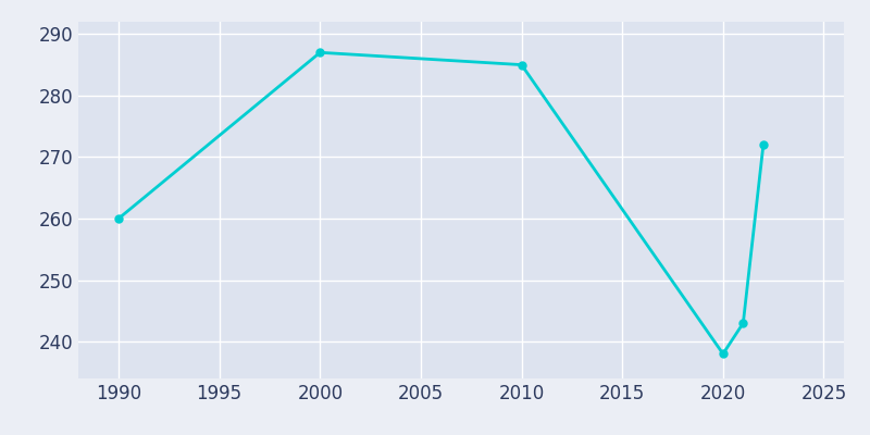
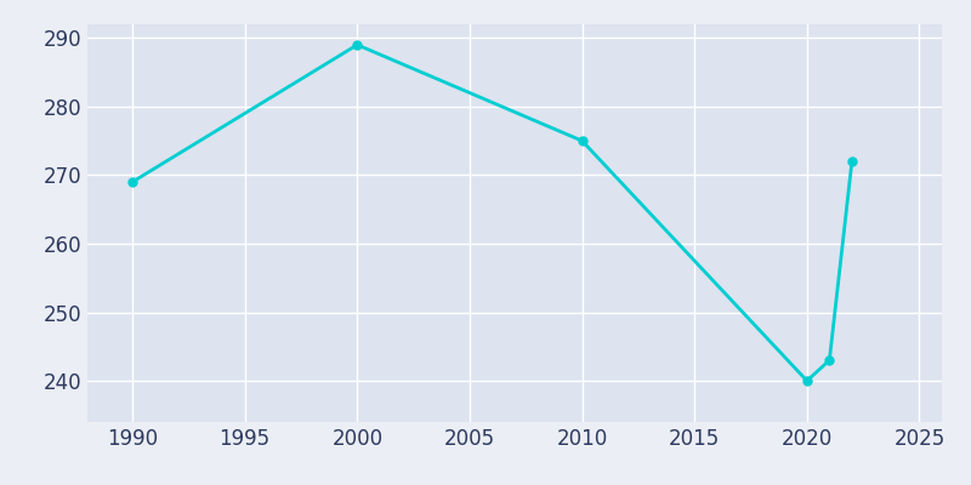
1990: 260 -> 269
2000: 287 -> 289
2010: 285 -> 275
2020: 238 -> 240
